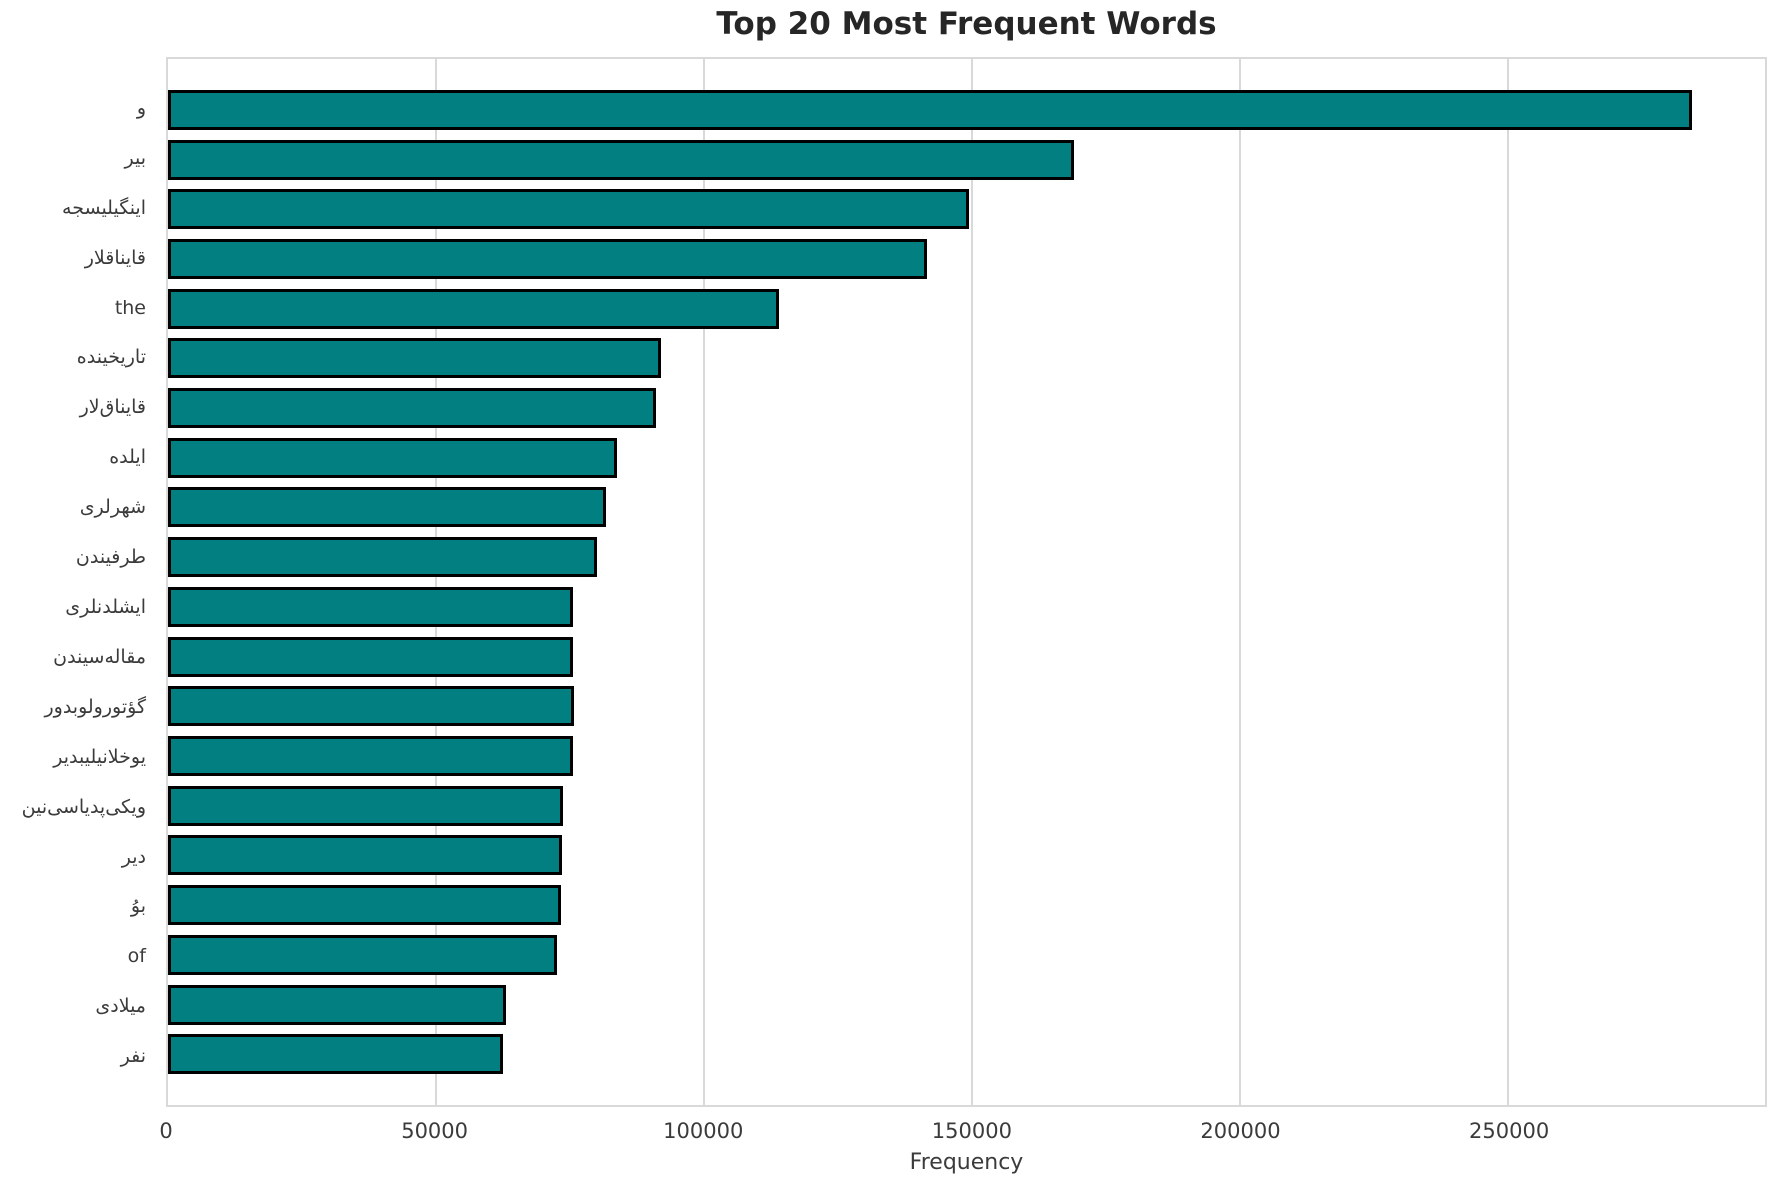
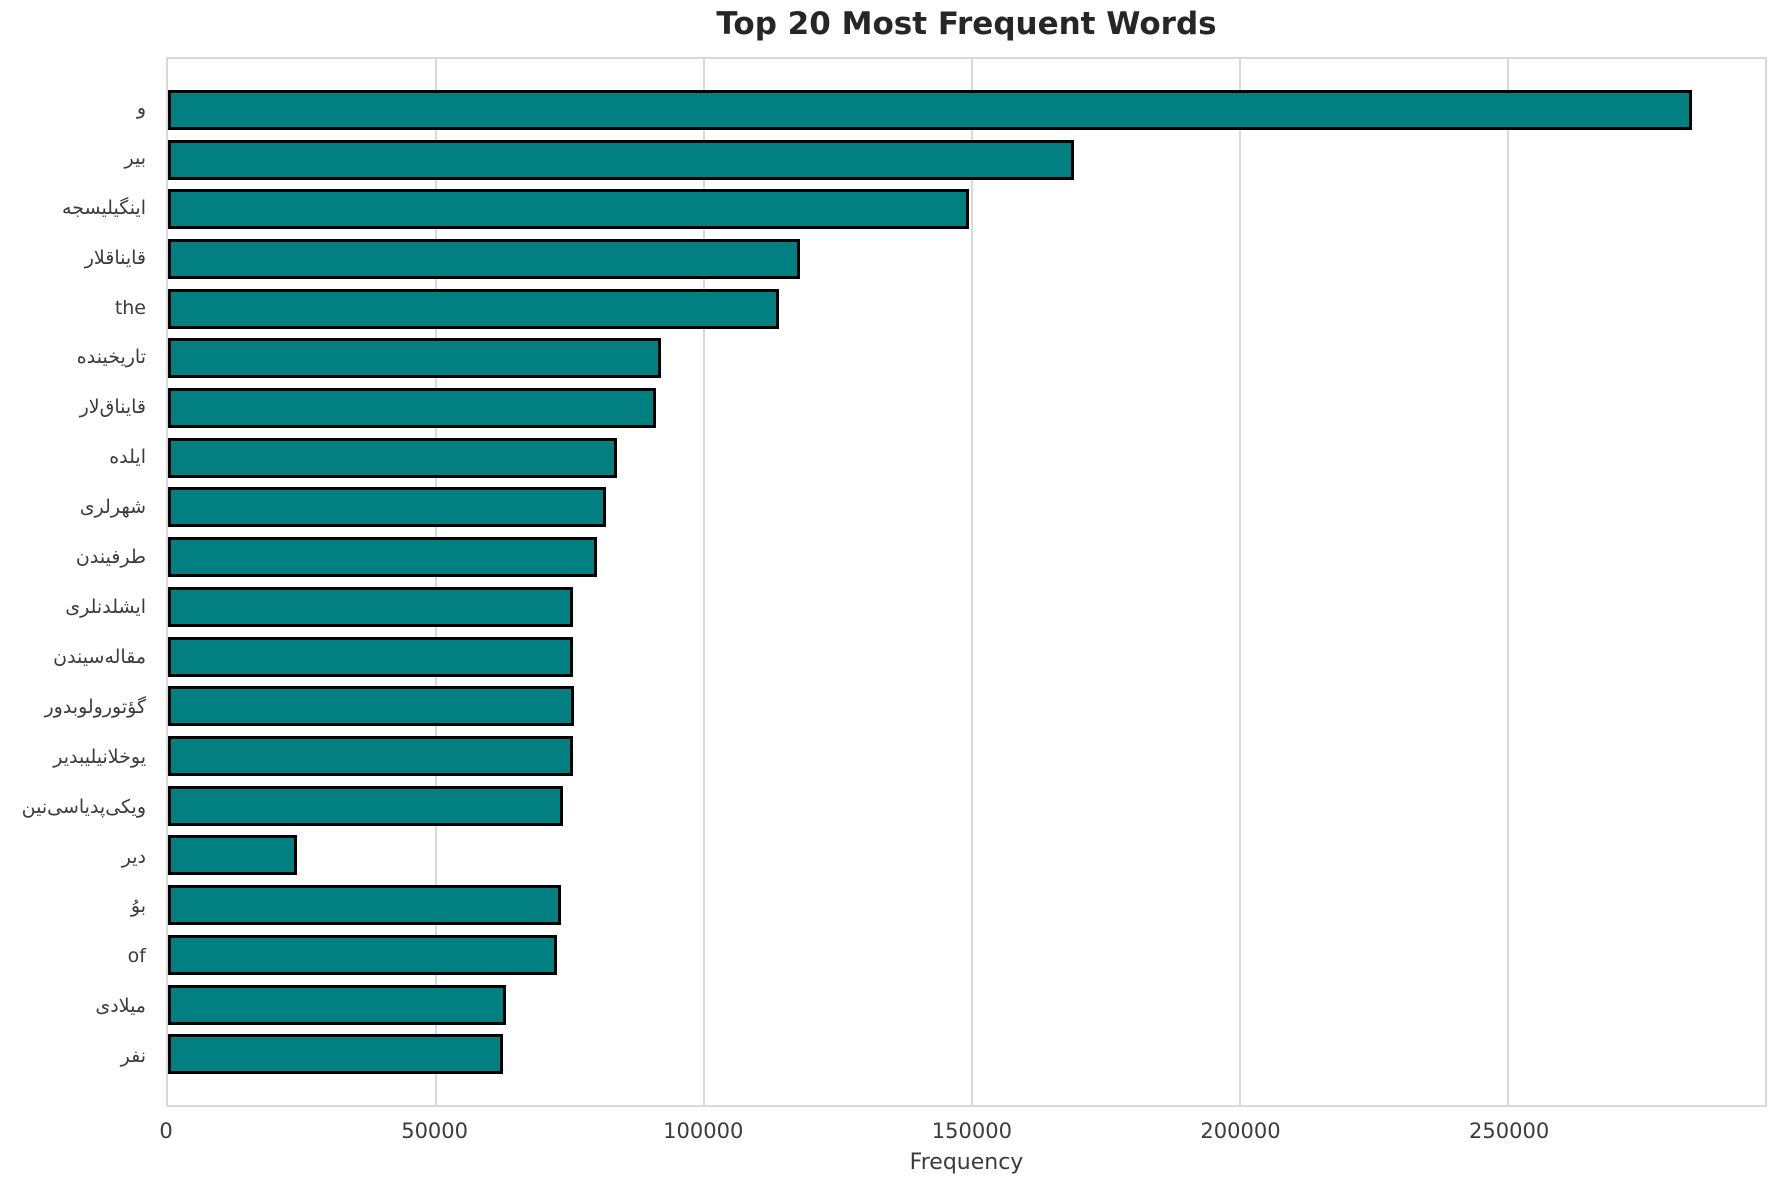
قایناقلار: 142000 -> 118000
دیر: 74000 -> 24000
